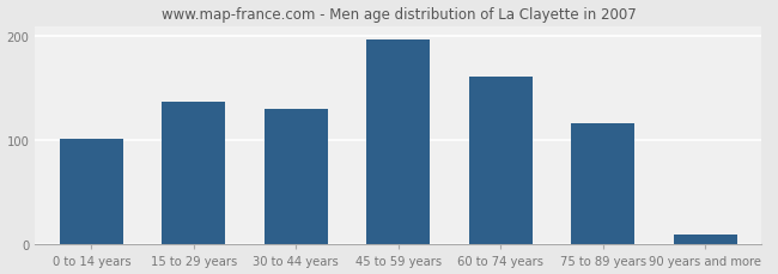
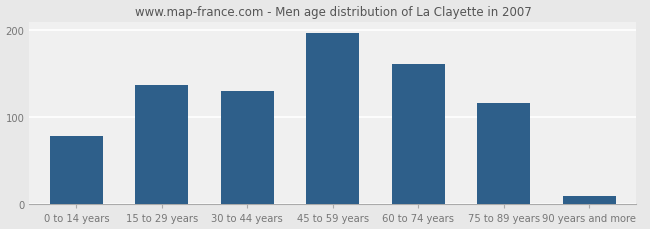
0 to 14 years: 102 -> 78
